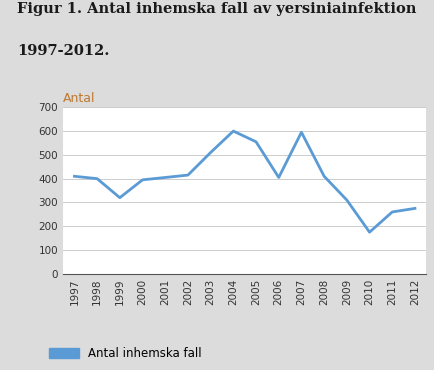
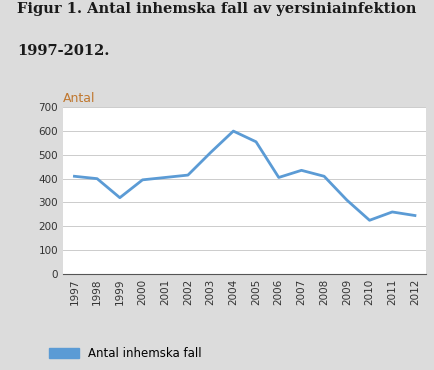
2007: 595 -> 435
2010: 175 -> 225
2012: 275 -> 245
